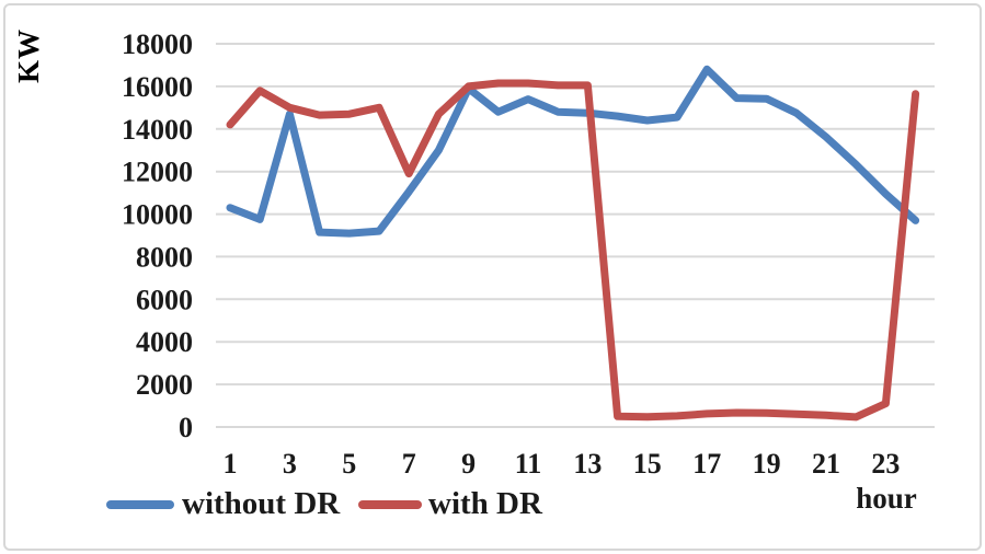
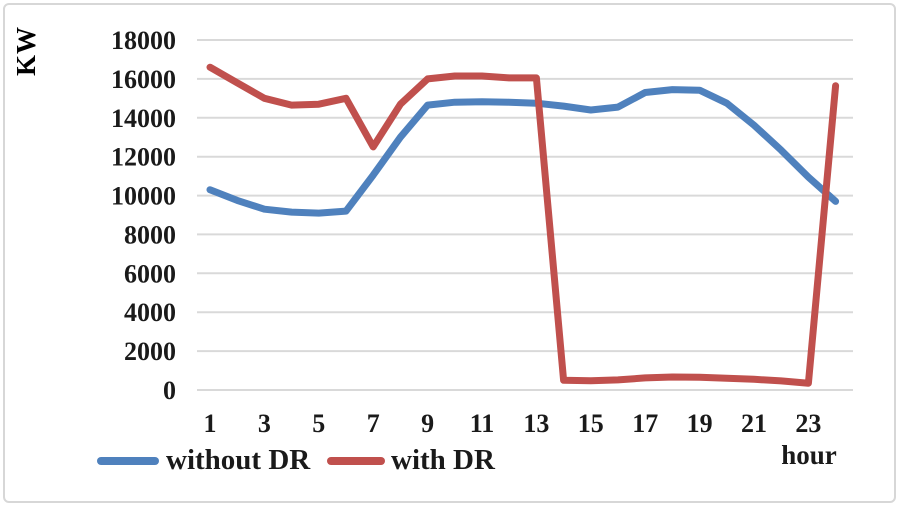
with DR/1: 14200 -> 16600
without DR/3: 14700 -> 9300
with DR/7: 11900 -> 12500
without DR/9: 15900 -> 14600
without DR/11: 15400 -> 14800
without DR/17: 16800 -> 15300
with DR/23: 1100 -> 400
